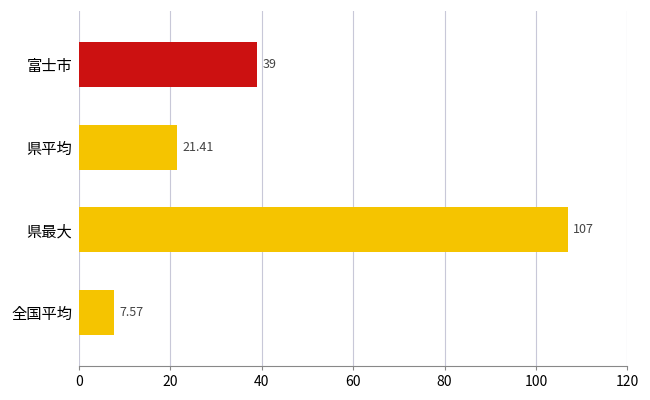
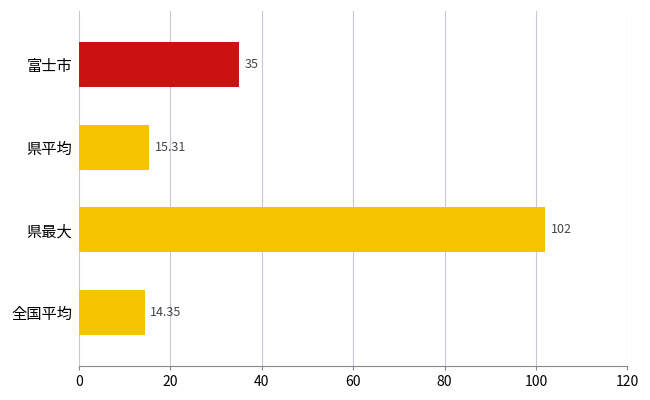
富士市: 39 -> 35
県平均: 21.41 -> 15.31
県最大: 107 -> 102
全国平均: 7.57 -> 14.35
